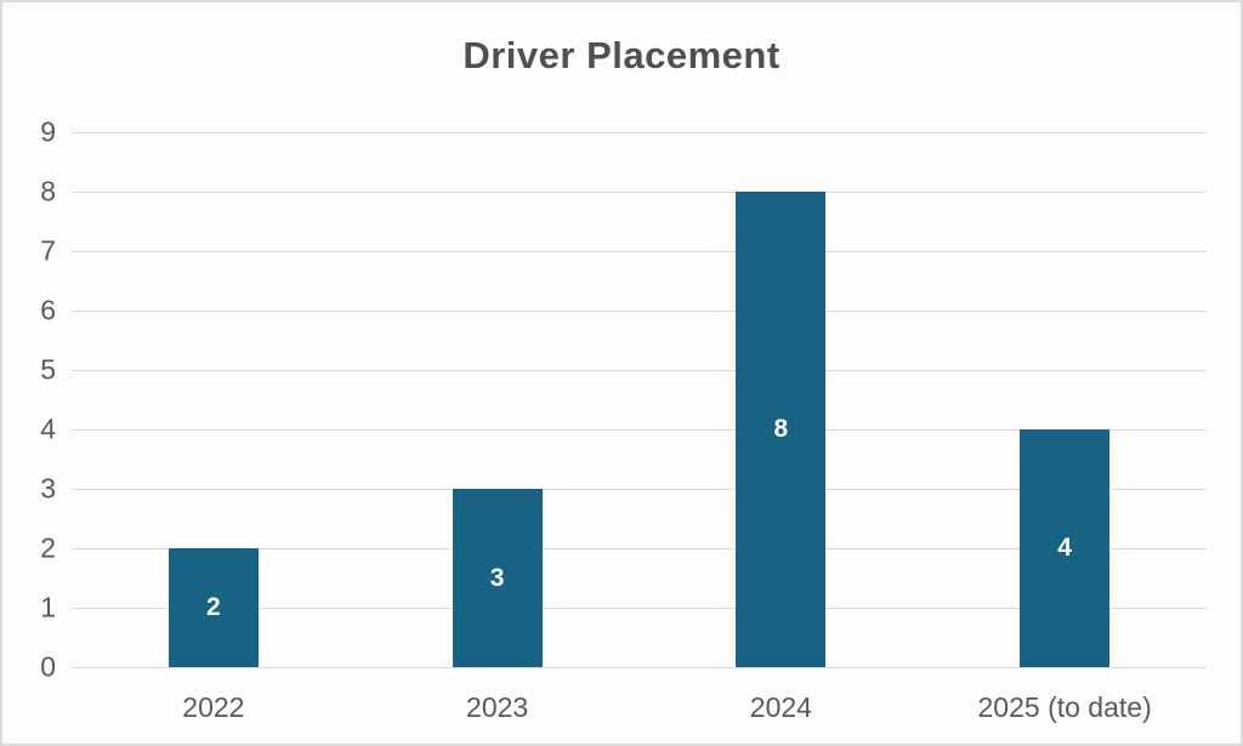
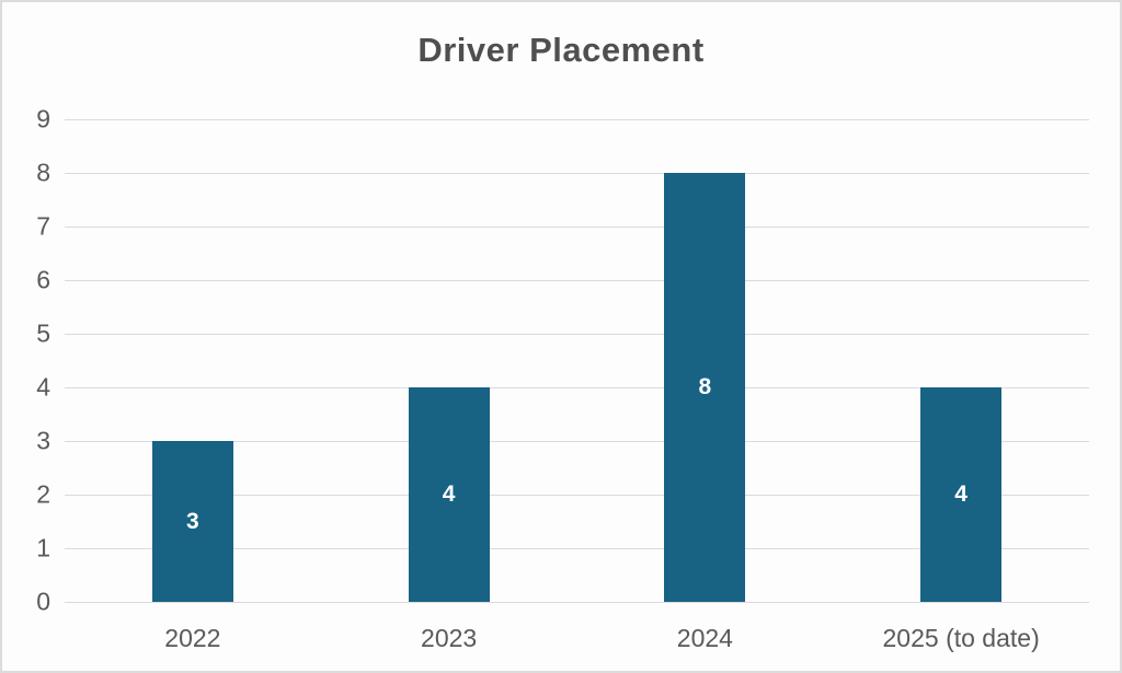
2022: 2 -> 3
2023: 3 -> 4
